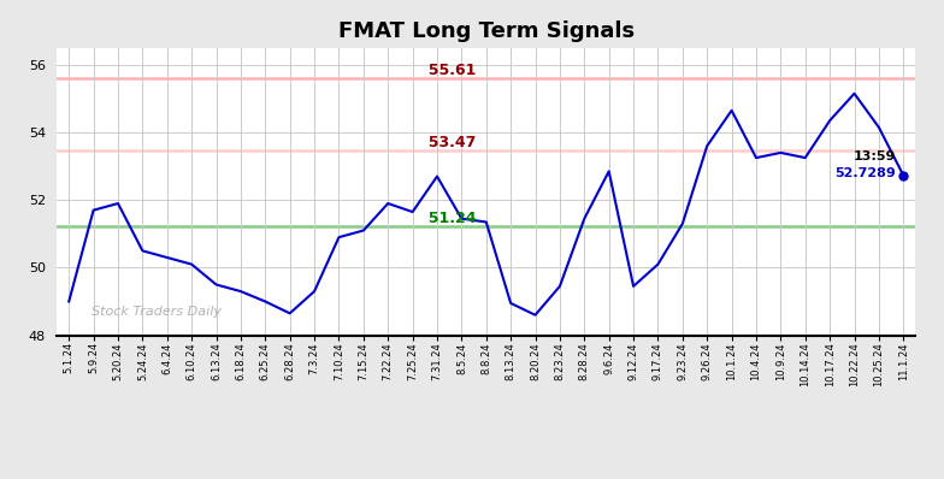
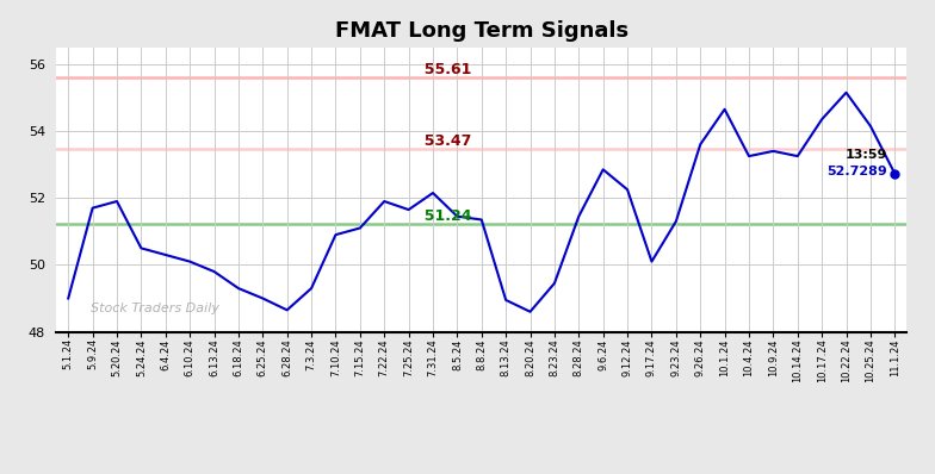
6.13.24: 49.50 -> 49.80
7.31.24: 52.70 -> 52.15
9.12.24: 49.45 -> 52.25
